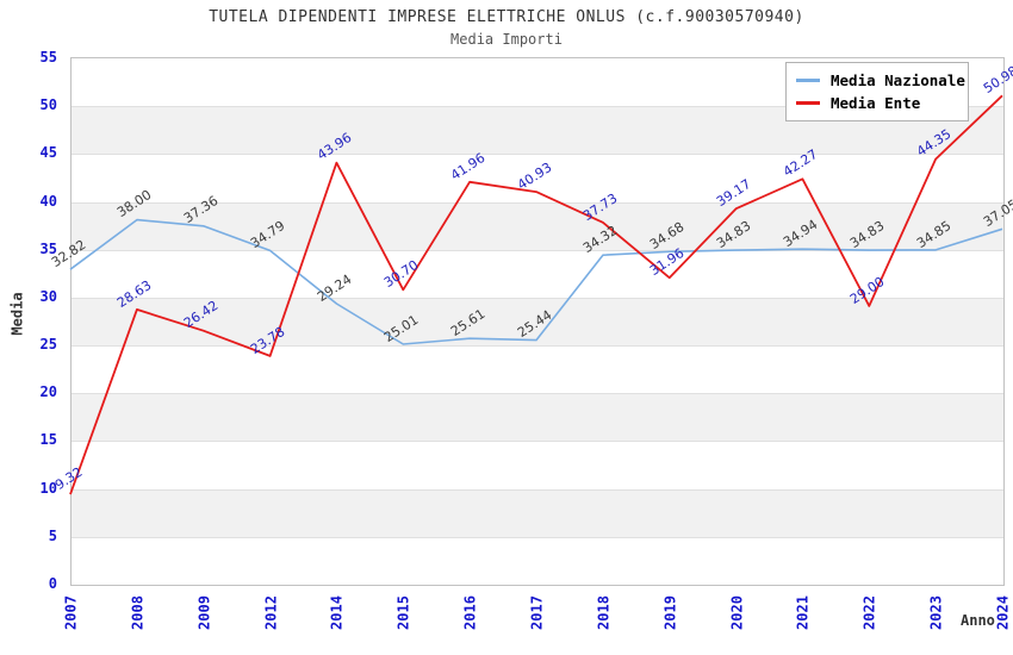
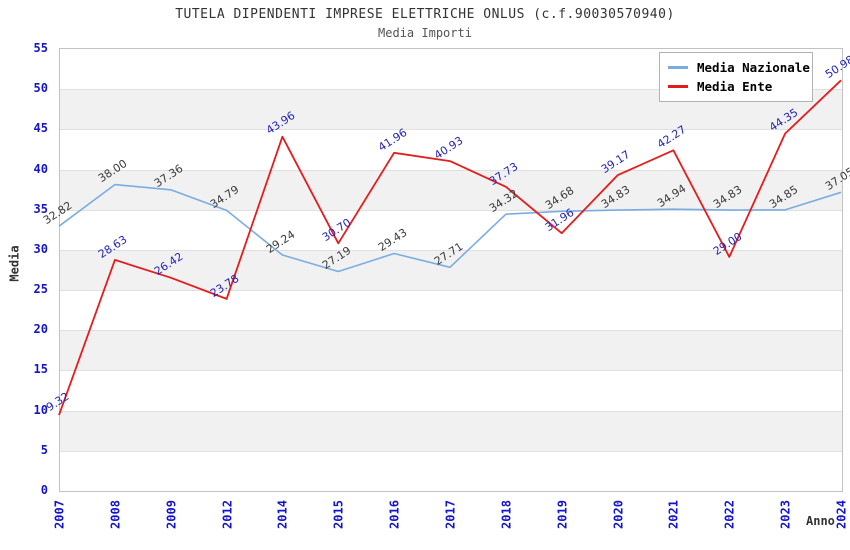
Media Nazionale/2015: 25.01 -> 27.19
Media Nazionale/2016: 25.61 -> 29.43
Media Nazionale/2017: 25.44 -> 27.71
